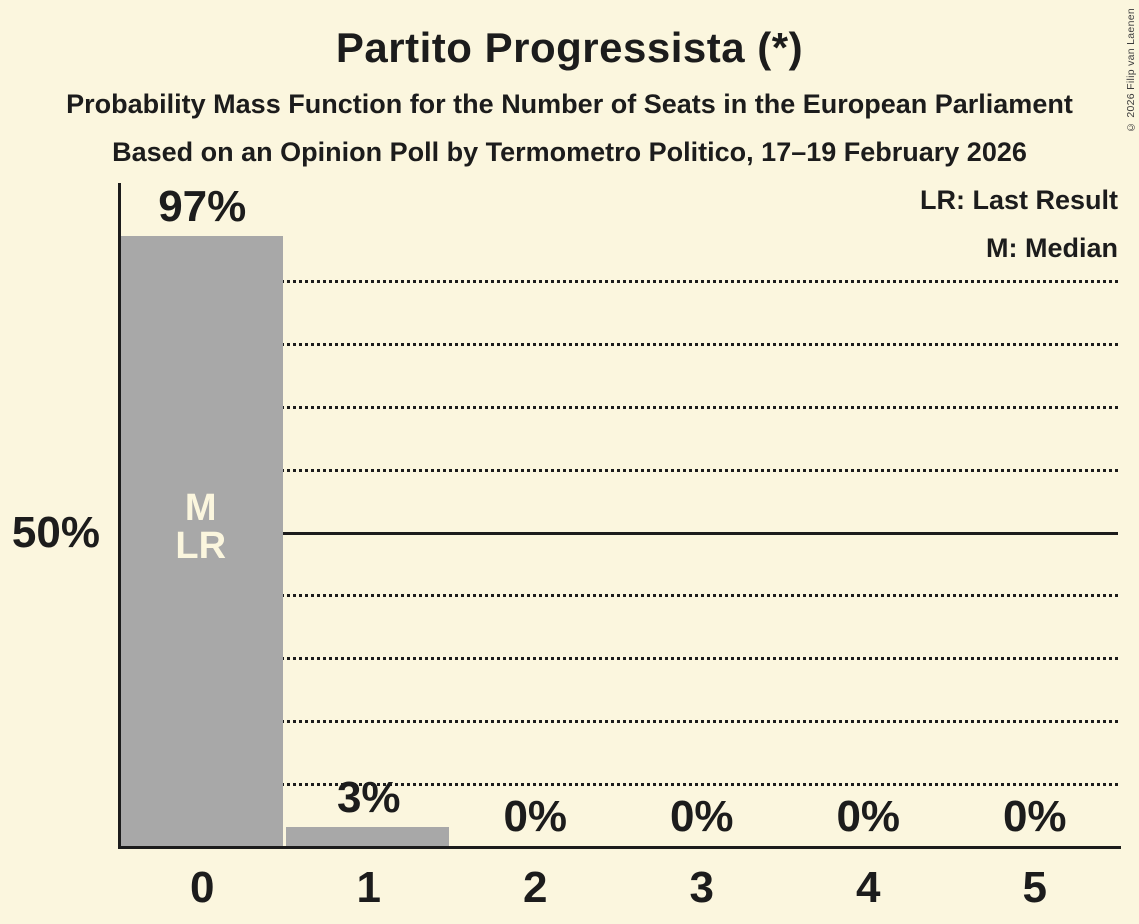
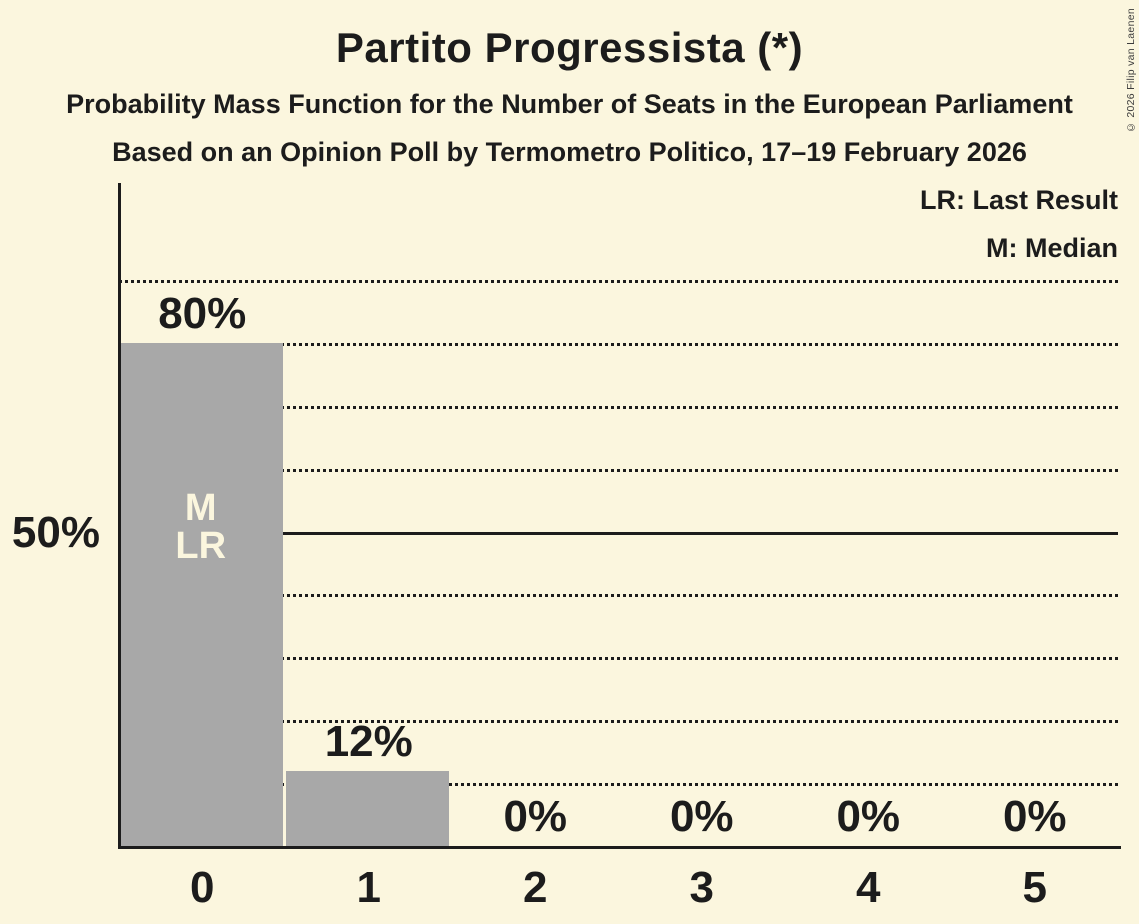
0: 97% -> 80%
1: 3% -> 12%
